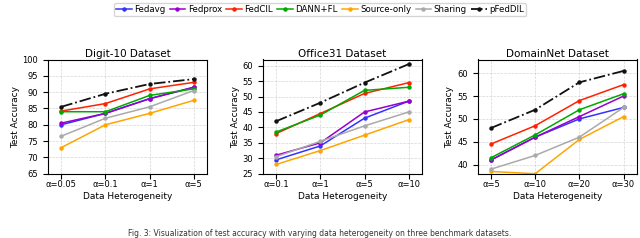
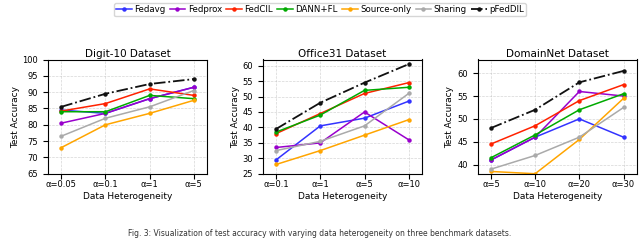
Digit-10 Dataset/Fedavg/α=0.05: 80.0 -> 84.5
Digit-10 Dataset/FedCIL/α=5: 93.0 -> 89.0
Digit-10 Dataset/DANN+FL/α=5: 91 -> 88
Office31 Dataset/Fedprox/α=0.1: 31.0 -> 33.5
Office31 Dataset/Sharing/α=0.1: 30.5 -> 32.5
Office31 Dataset/pFedDIL/α=0.1: 42.0 -> 39.5
Office31 Dataset/Fedavg/α=1: 34.0 -> 40.5
Office31 Dataset/Fedprox/α=10: 48.5 -> 36.0
Office31 Dataset/Sharing/α=10: 45.0 -> 51.0
DomainNet Dataset/Fedprox/α=20: 50.5 -> 56.0
DomainNet Dataset/Fedavg/α=30: 52.5 -> 46.0
DomainNet Dataset/Source-only/α=30: 50.5 -> 54.5
